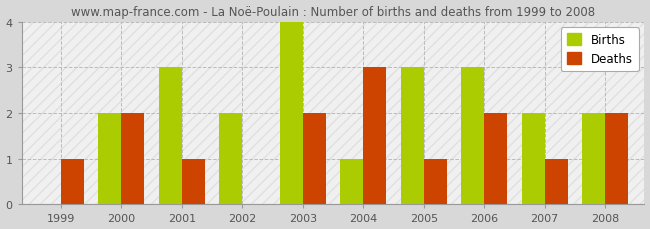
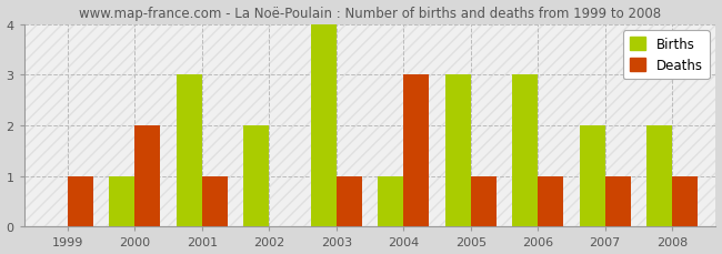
Births/2000: 2 -> 1
Deaths/2003: 2 -> 1
Deaths/2006: 2 -> 1
Deaths/2008: 2 -> 1
